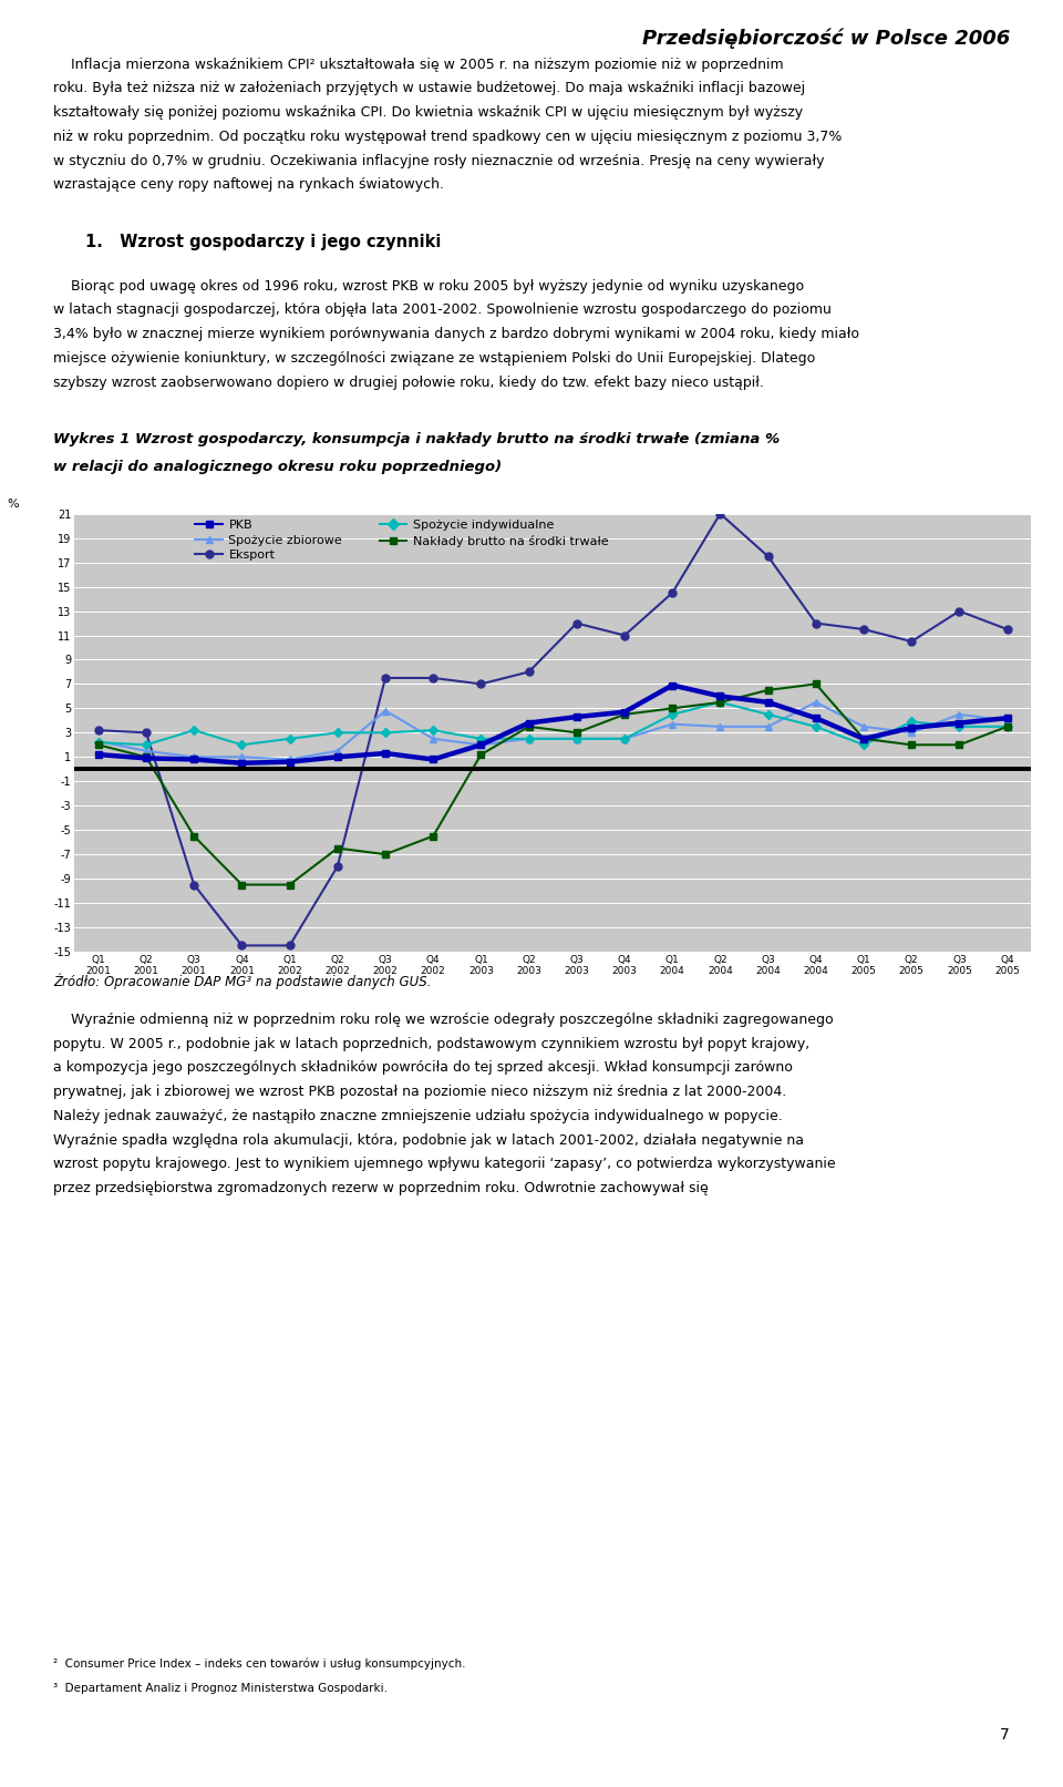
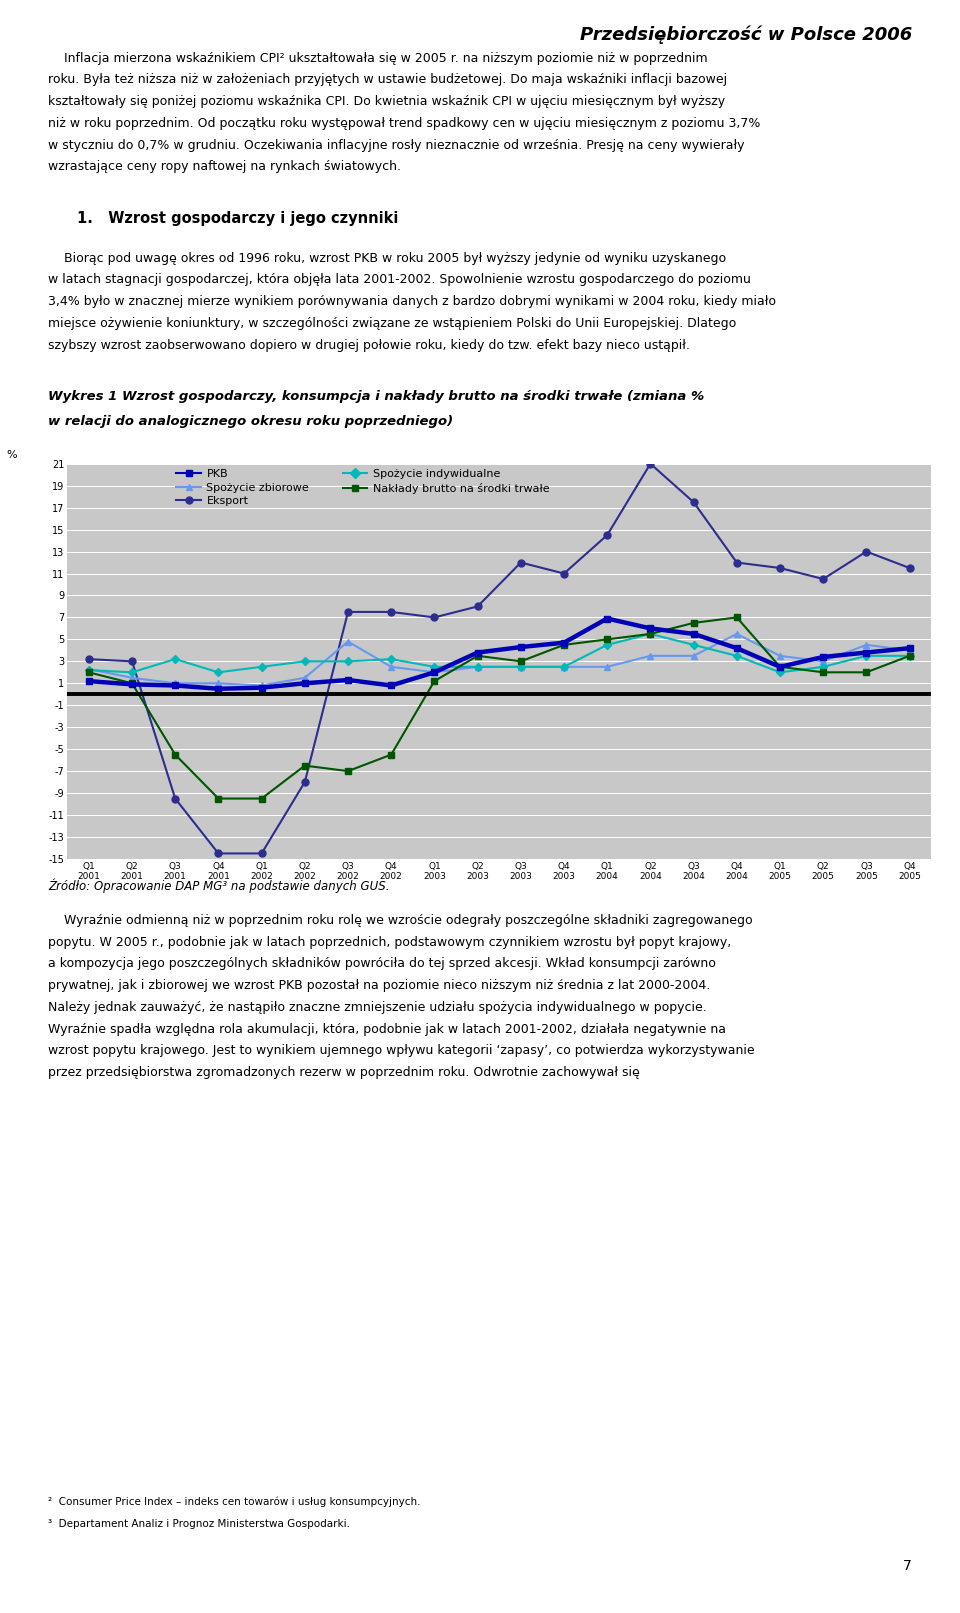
Spożycie zbiorowe/Q1 2004: 3.7 -> 2.5
Spożycie indywidualne/Q2 2005: 3.9 -> 2.5
